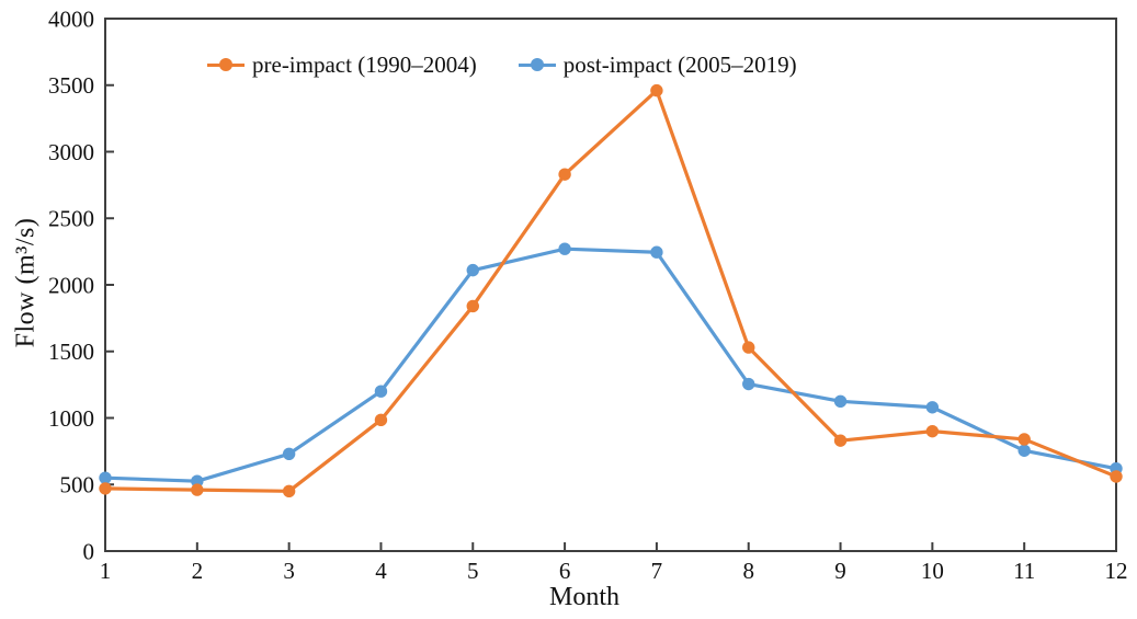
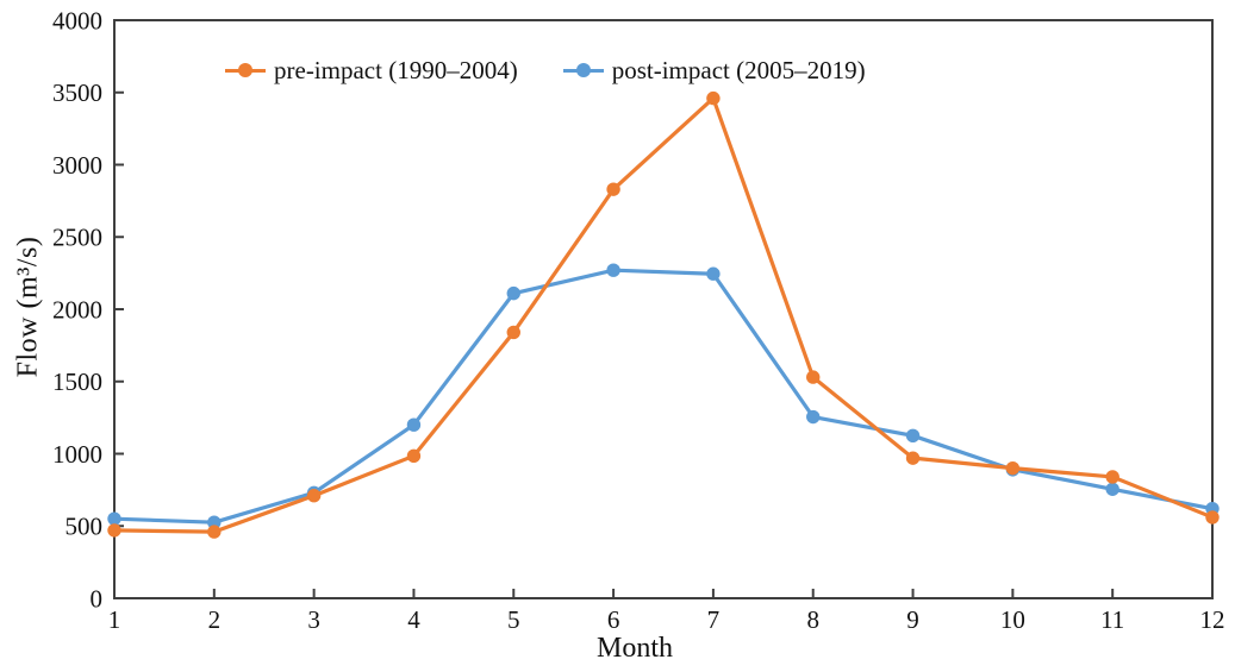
pre-impact (1990–2004)/3: 450 -> 710
pre-impact (1990–2004)/9: 830 -> 970
post-impact (2005–2019)/10: 1080 -> 890
